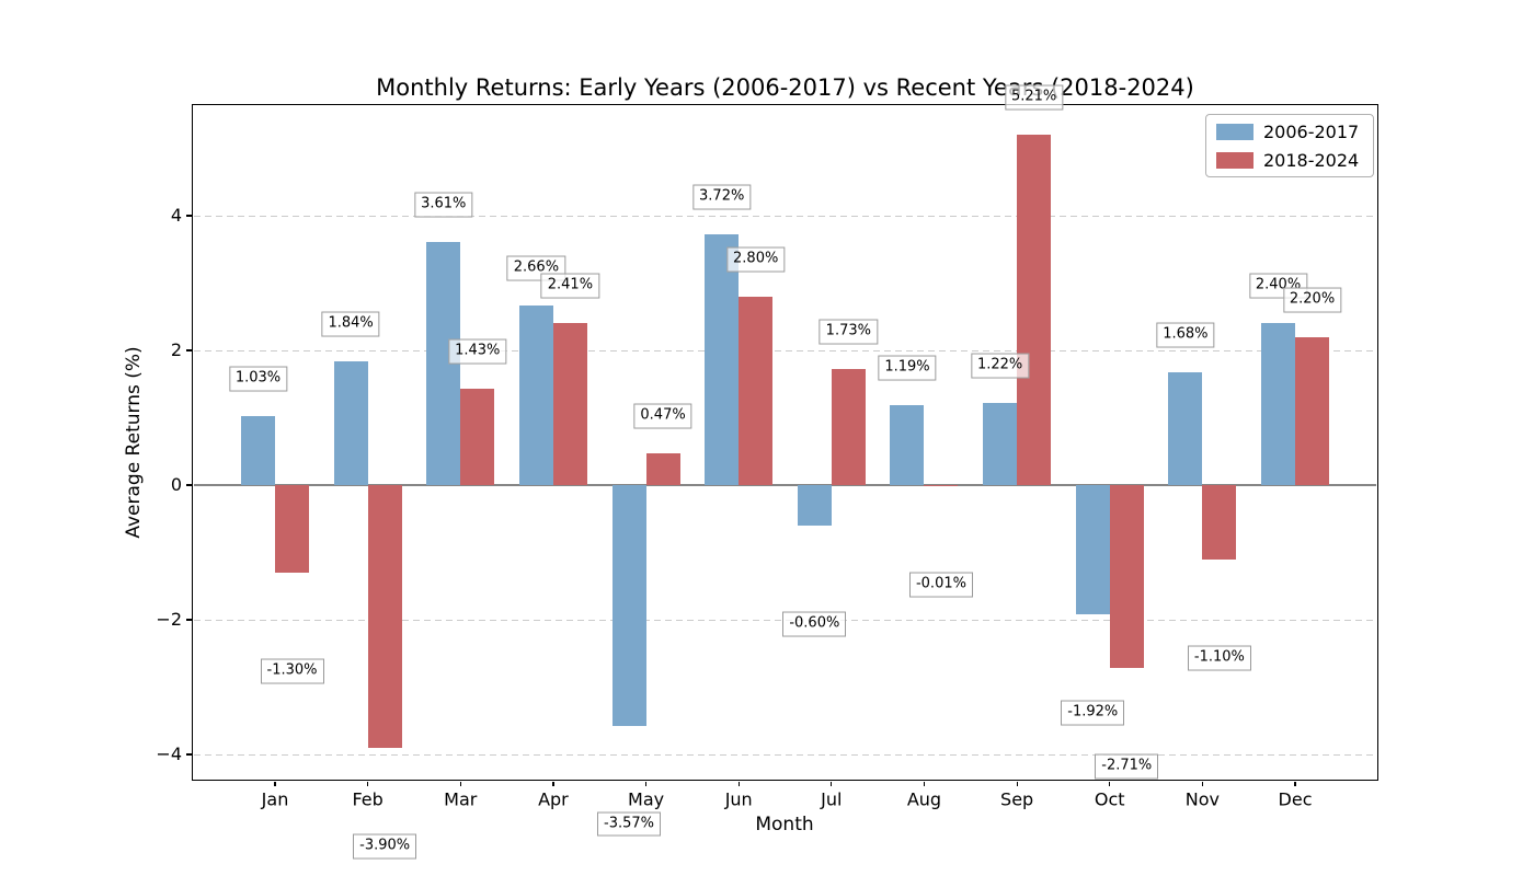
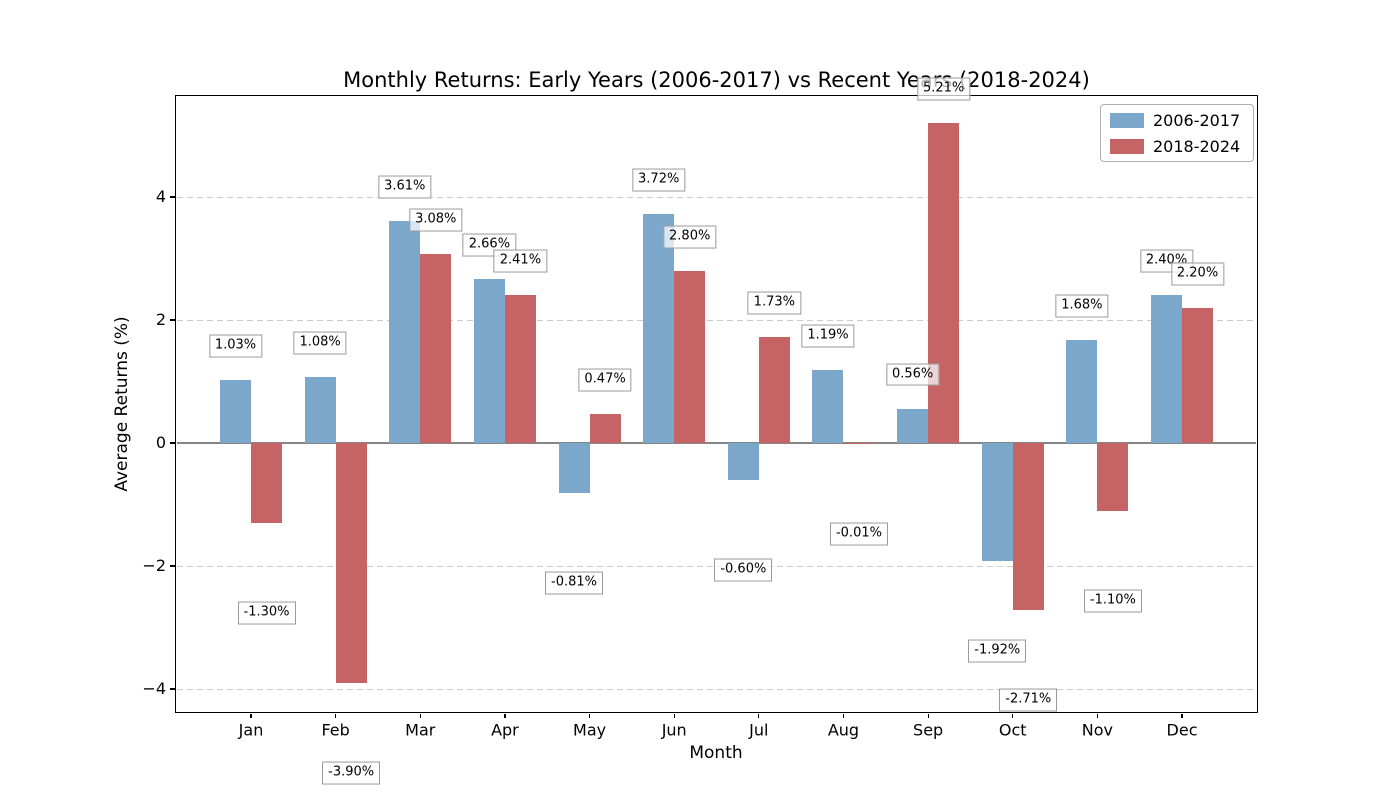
2006-2017/Feb: 1.84% -> 1.08%
2018-2024/Mar: 1.43% -> 3.08%
2006-2017/May: -3.57% -> -0.81%
2006-2017/Sep: 1.22% -> 0.56%
